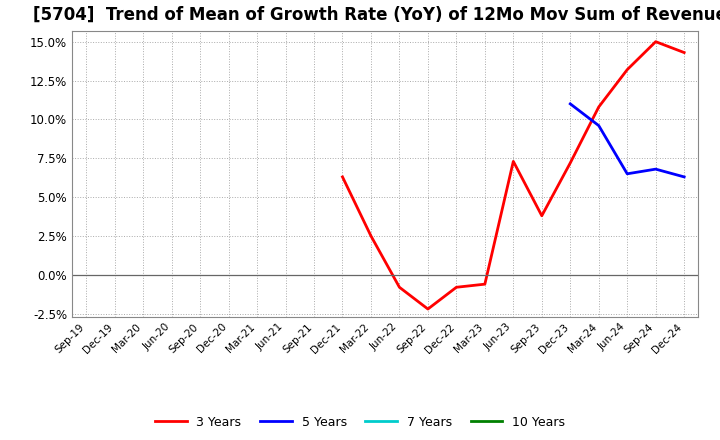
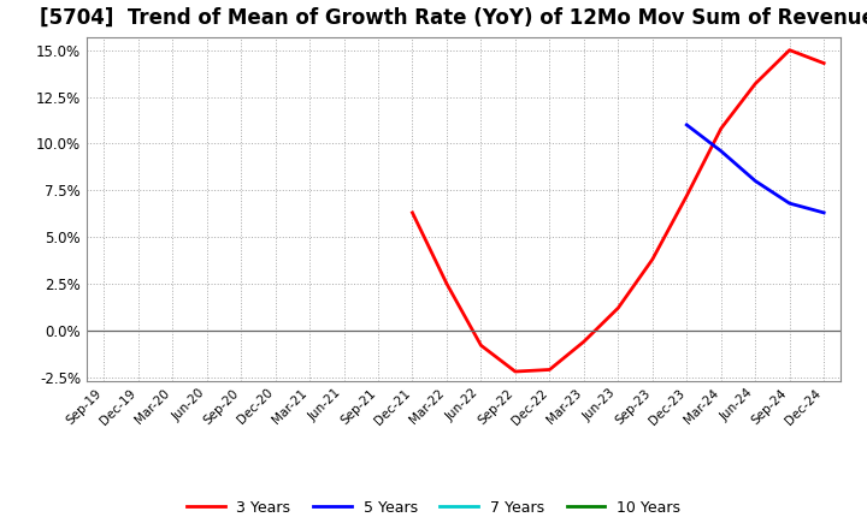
3 Years/Dec-22: -0.8% -> -2.1%
3 Years/Jun-23: 7.3% -> 1.2%
5 Years/Jun-24: 6.5% -> 8.0%
